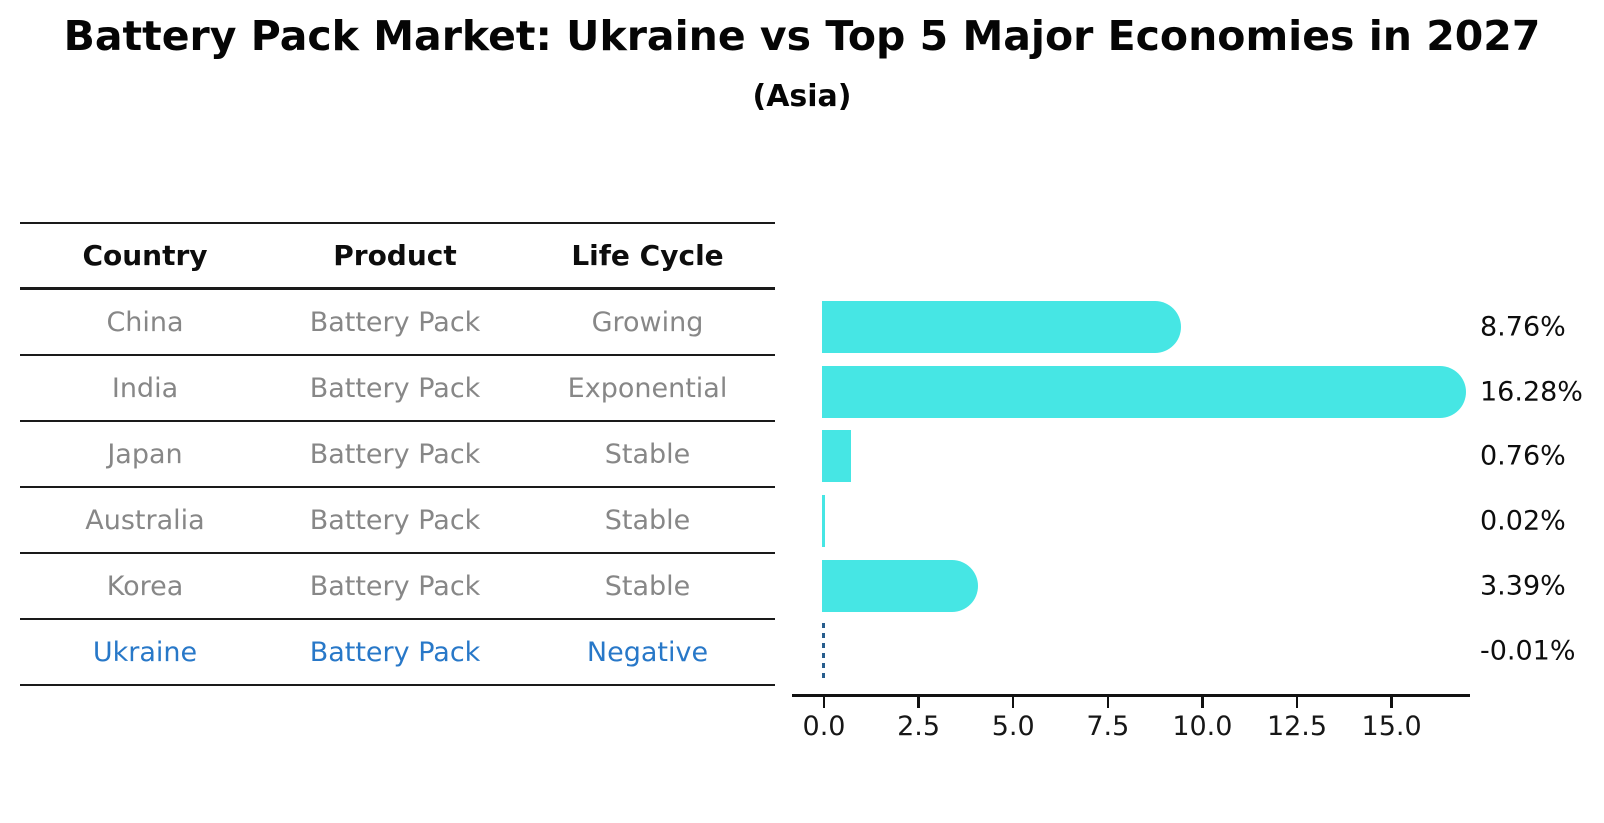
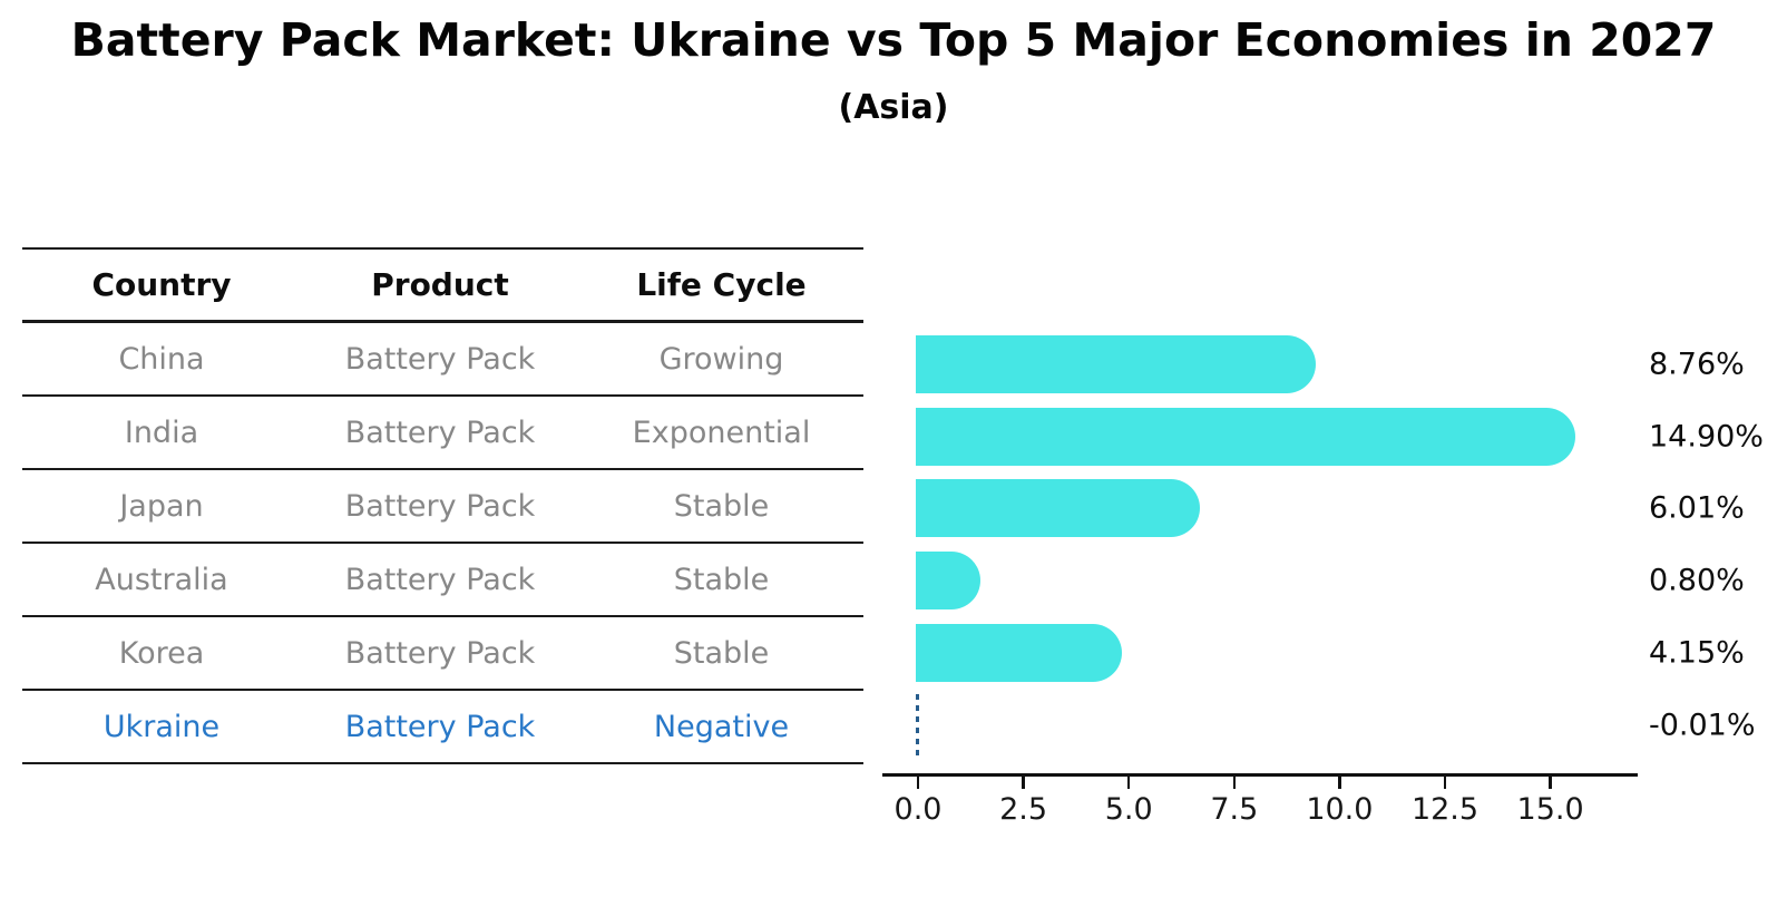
India: 16.28% -> 14.90%
Japan: 0.76% -> 6.01%
Australia: 0.02% -> 0.80%
Korea: 3.39% -> 4.15%
